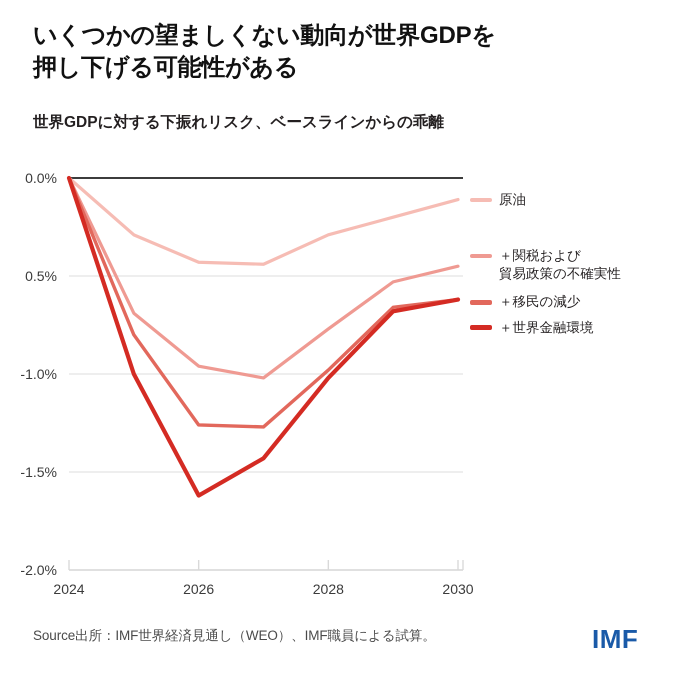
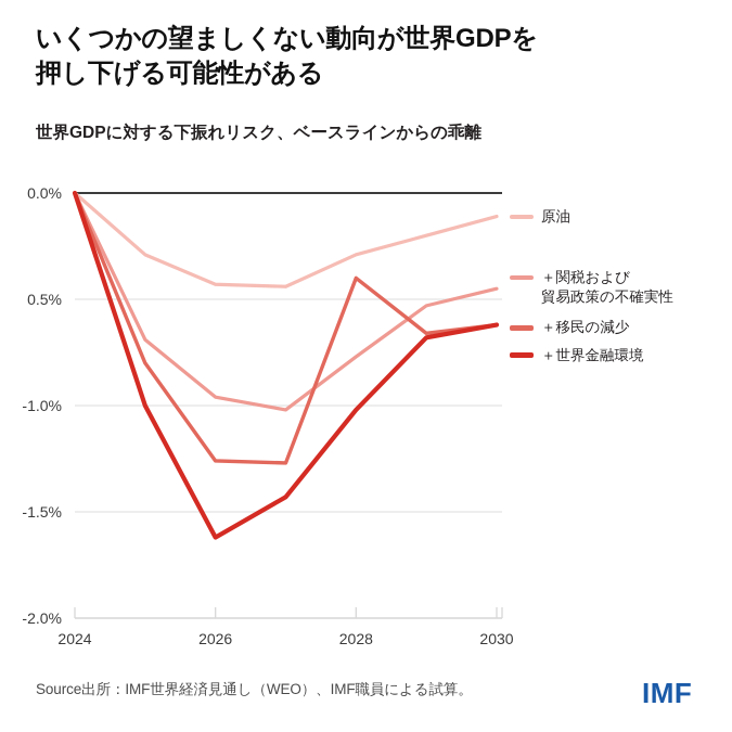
＋移民の減少/2028: -0.98% -> -0.40%
